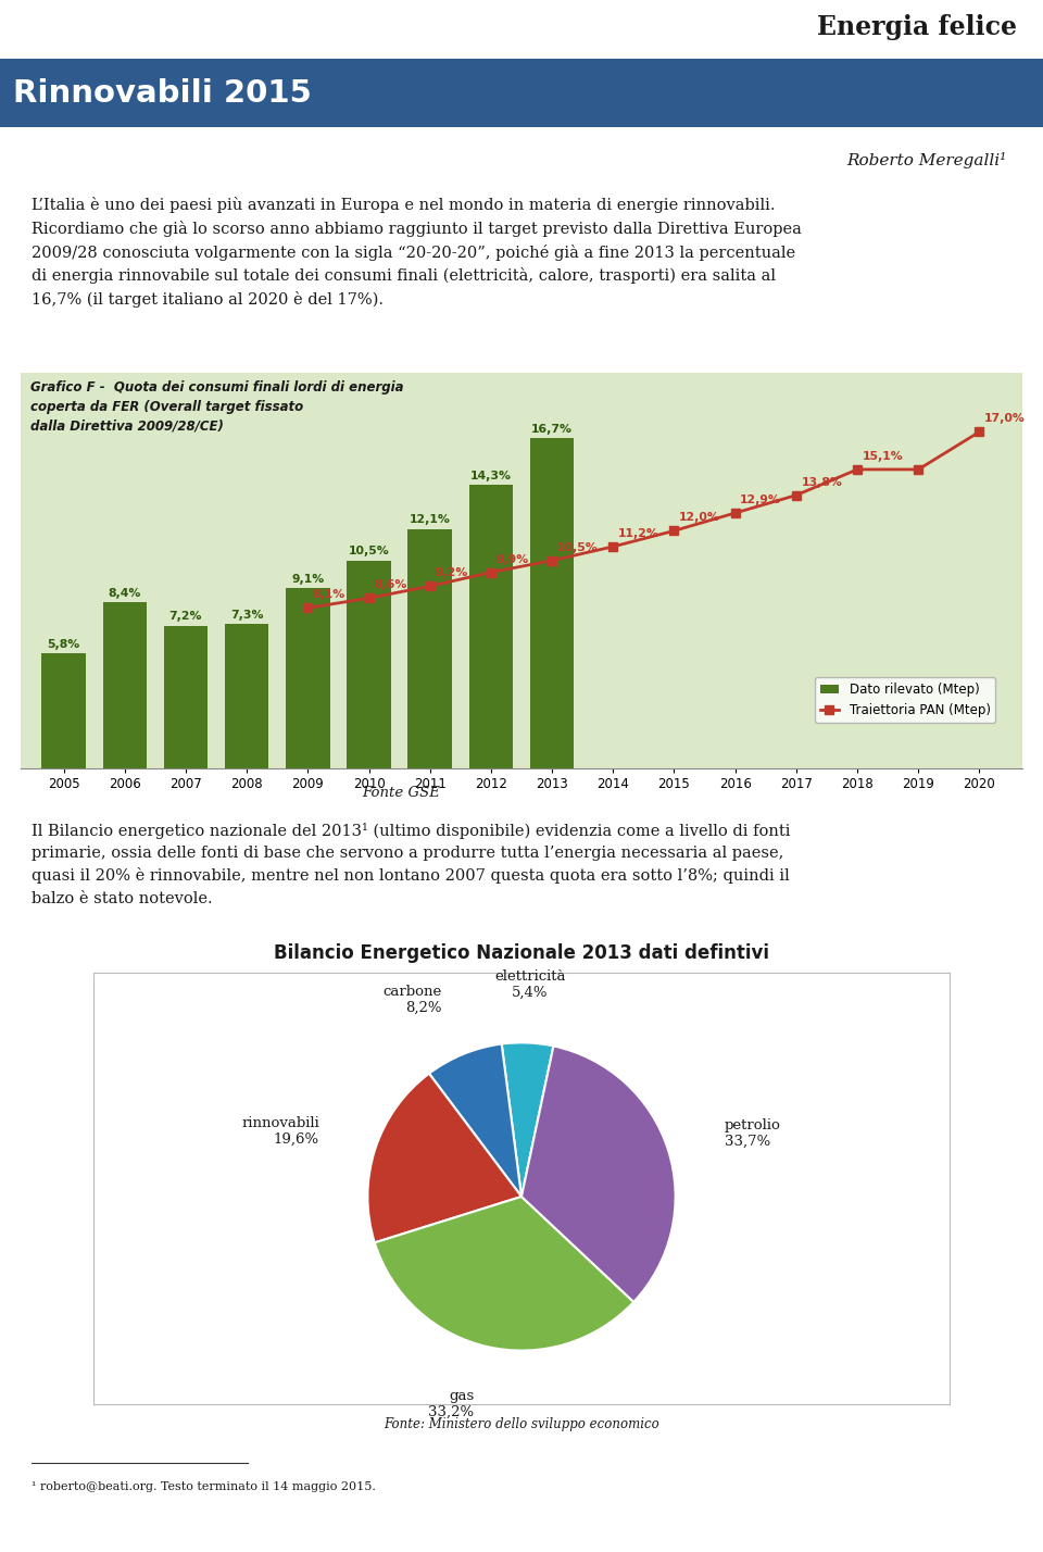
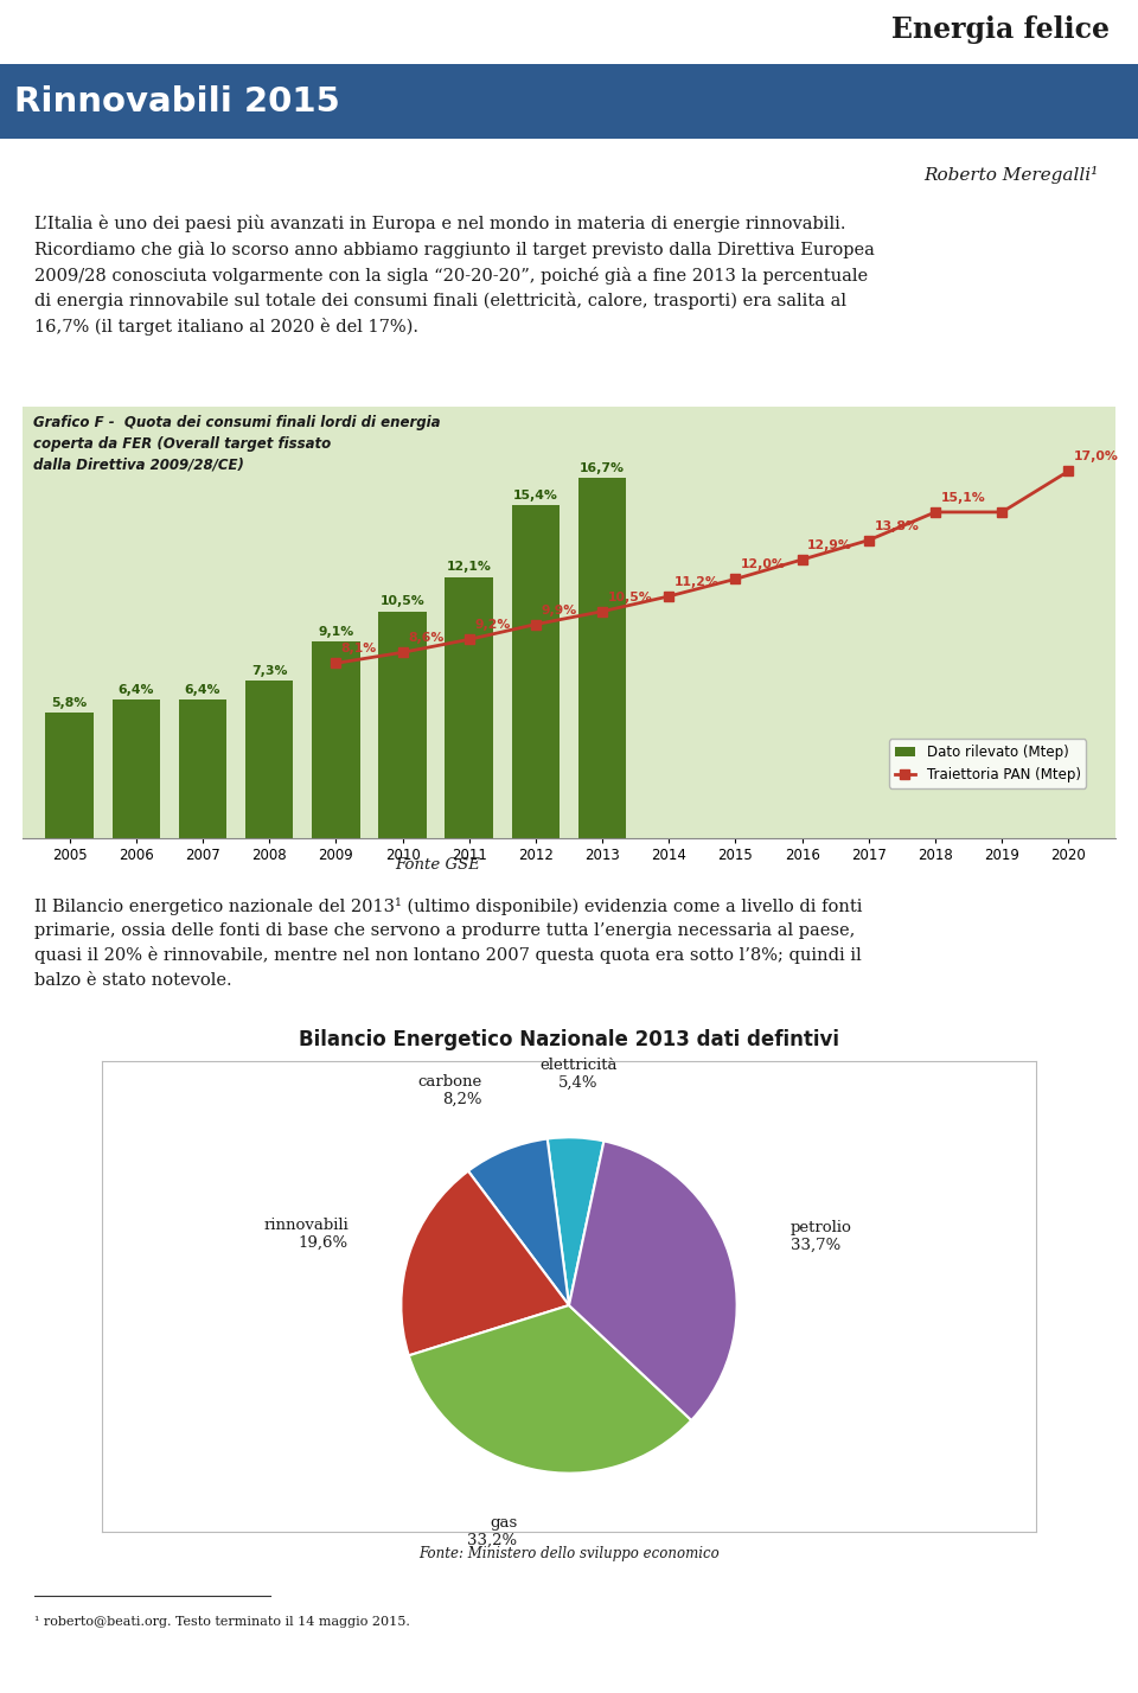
Dato rilevato (Mtep)/2006: 8,4% -> 6,4%
Dato rilevato (Mtep)/2007: 7,2% -> 6,4%
Dato rilevato (Mtep)/2012: 14,3% -> 15,4%
